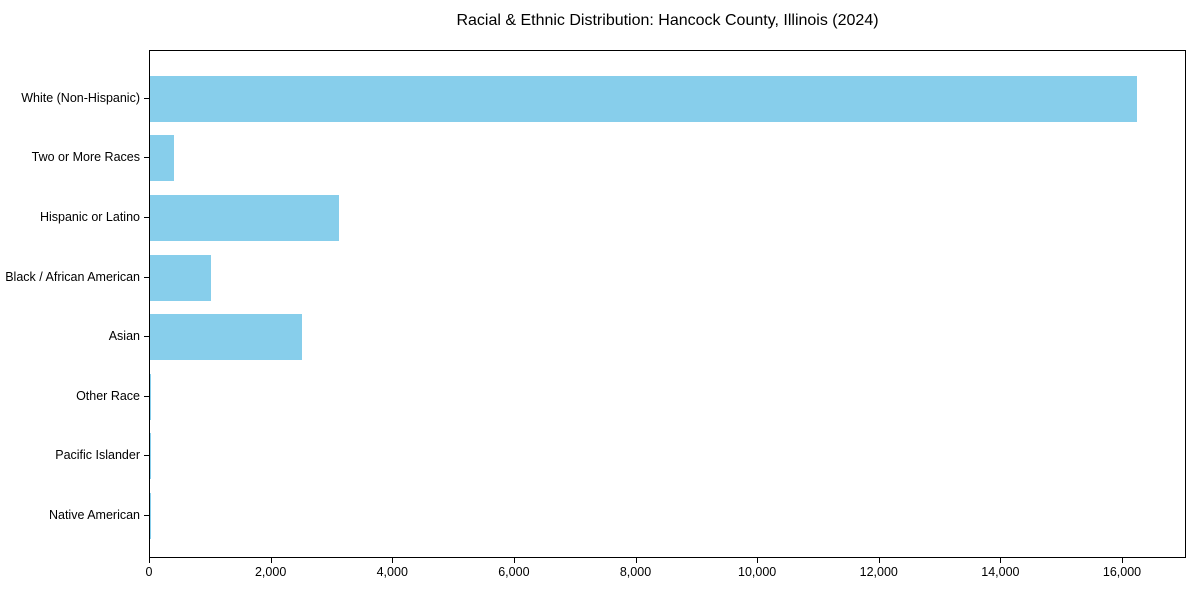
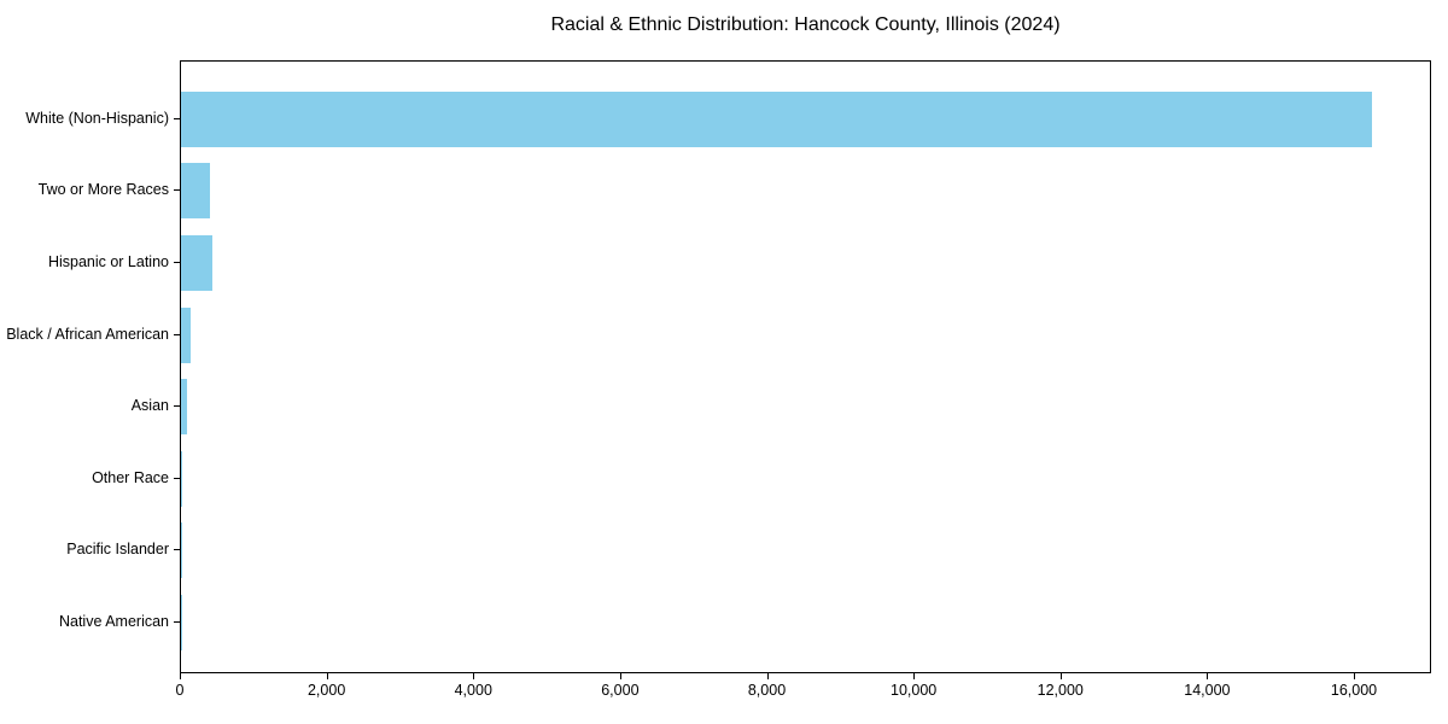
Hispanic or Latino: 3100 -> 400
Black / African American: 1000 -> 100
Asian: 2500 -> 100
